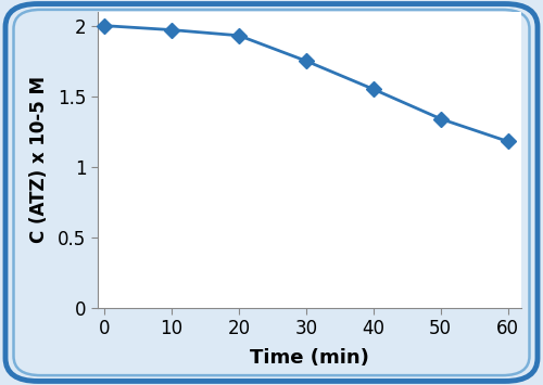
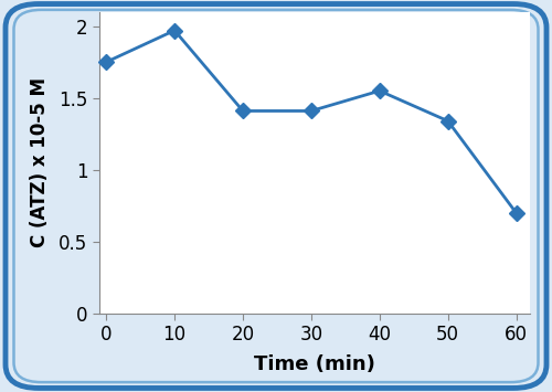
0: 2.00 -> 1.75
20: 1.93 -> 1.41
30: 1.75 -> 1.41
60: 1.18 -> 0.70
